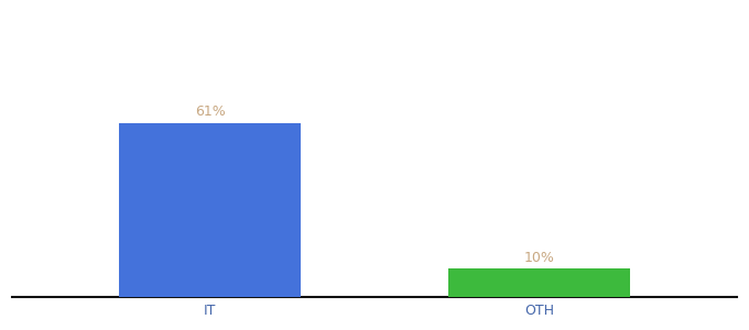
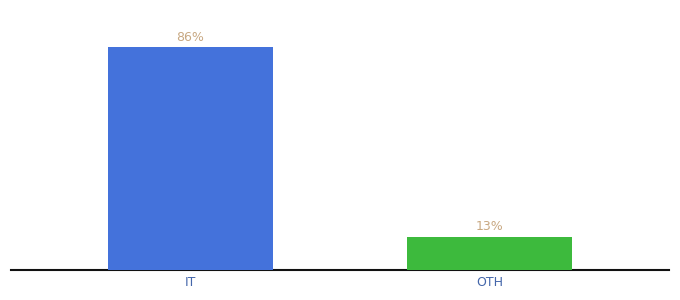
IT: 61% -> 86%
OTH: 10% -> 13%
